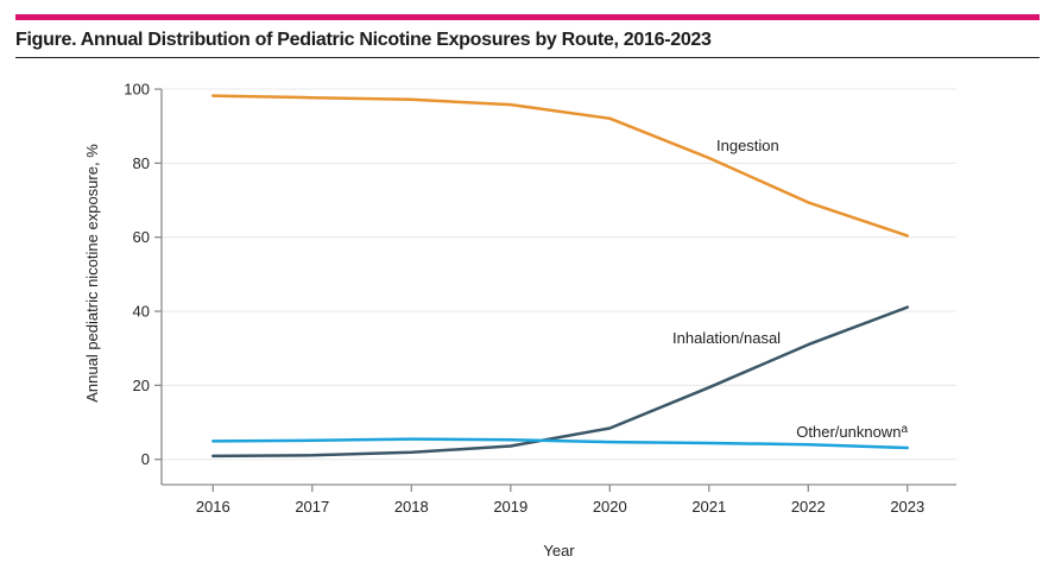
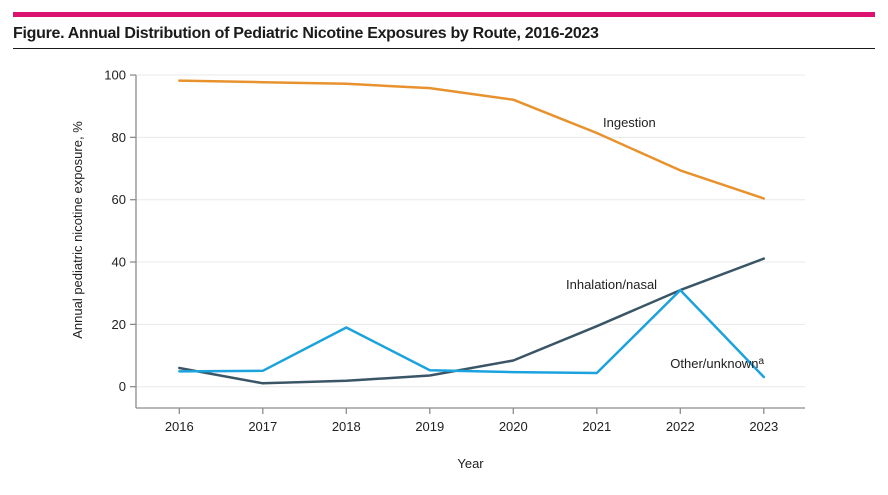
Inhalation/nasal/2016: 1 -> 6
Other/unknown/2018: 6 -> 19
Other/unknown/2022: 4 -> 31
